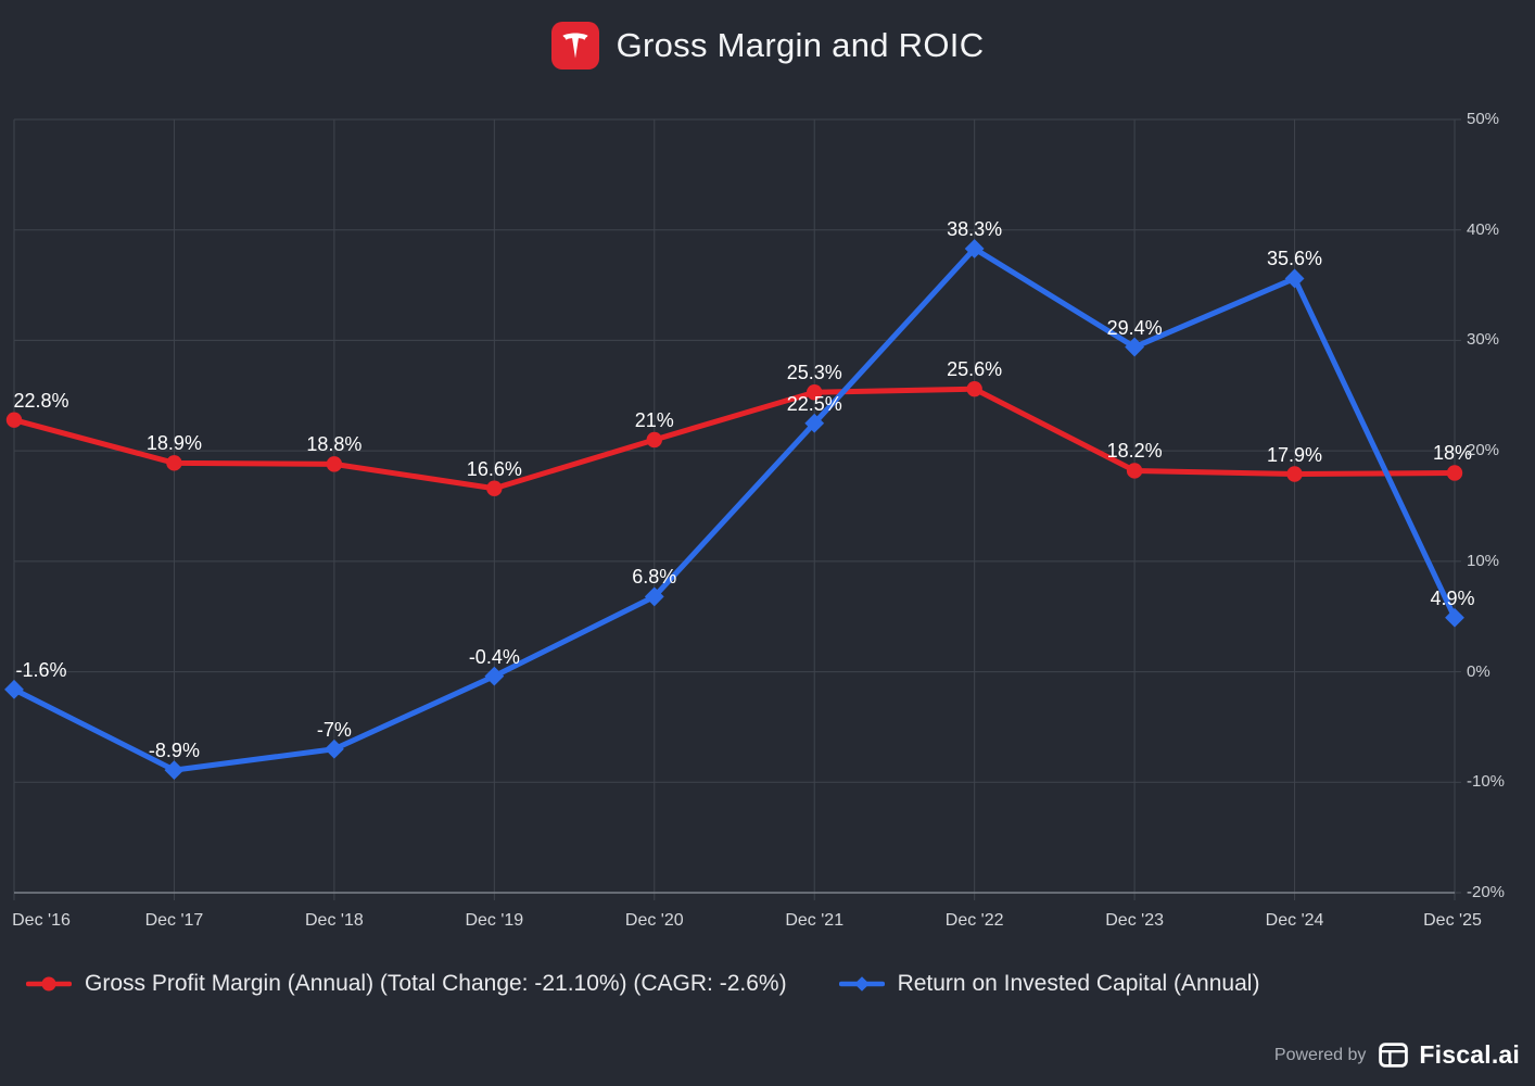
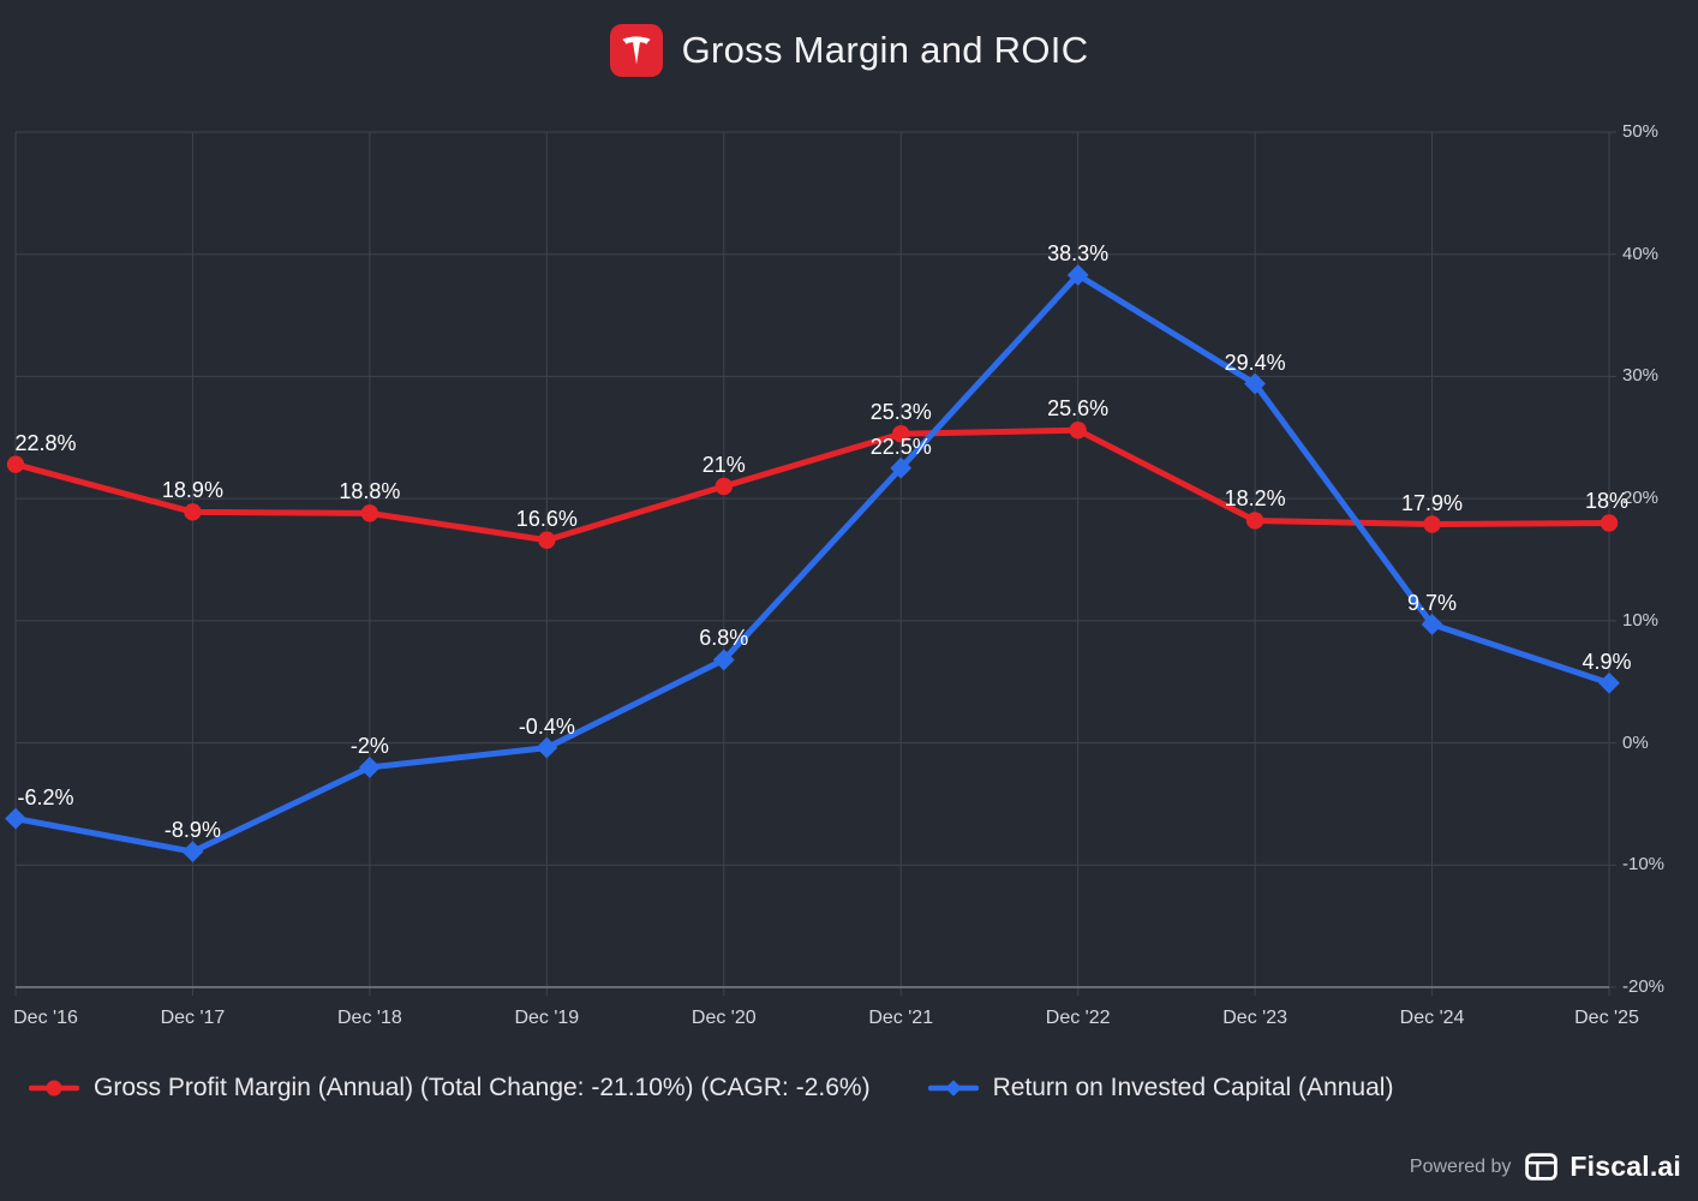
Return on Invested Capital (Annual)/Dec '16: -1.6% -> -6.2%
Return on Invested Capital (Annual)/Dec '18: -7% -> -2%
Return on Invested Capital (Annual)/Dec '24: 35.6% -> 9.7%
